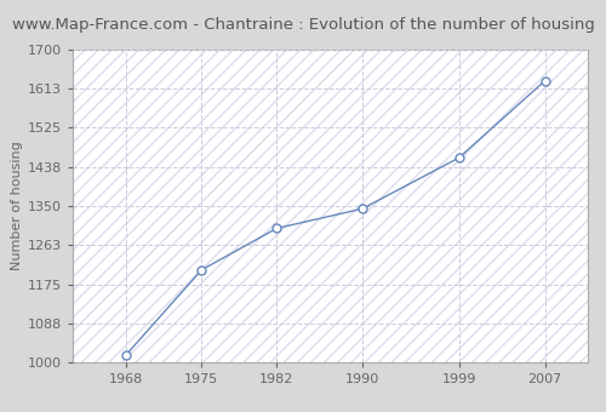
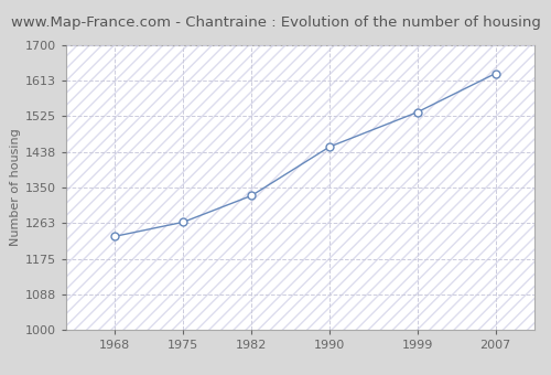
1968: 1018 -> 1230
1975: 1207 -> 1265
1982: 1300 -> 1330
1990: 1344 -> 1450
1999: 1458 -> 1535
